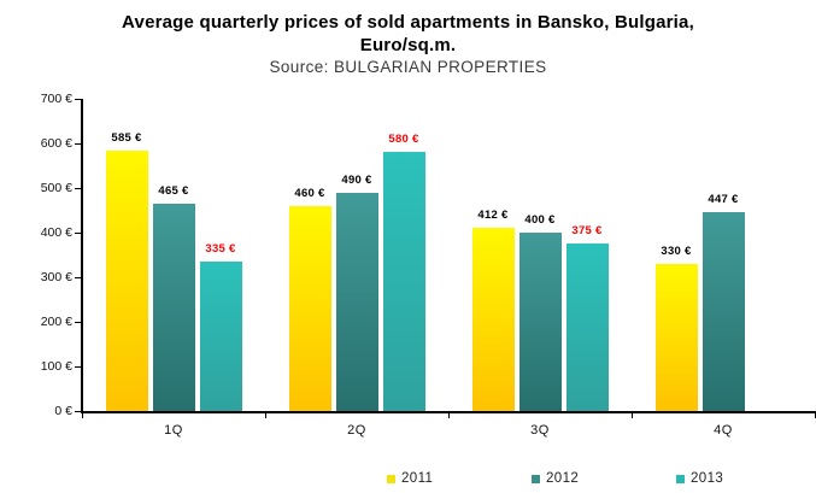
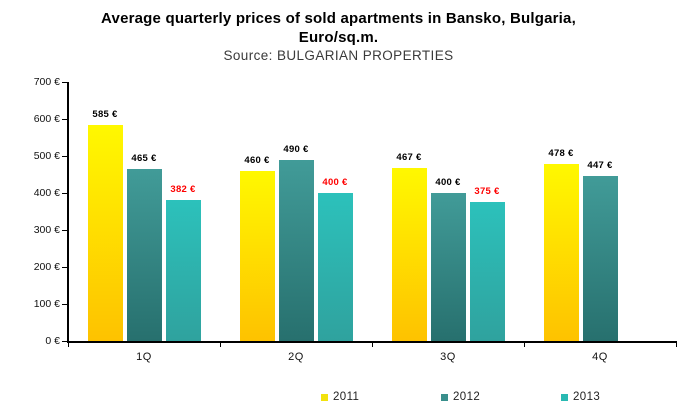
2013/1Q: 335 -> 382
2013/2Q: 580 -> 400
2011/3Q: 412 -> 467
2011/4Q: 330 -> 478
